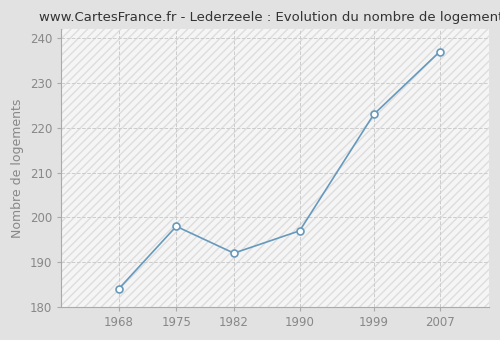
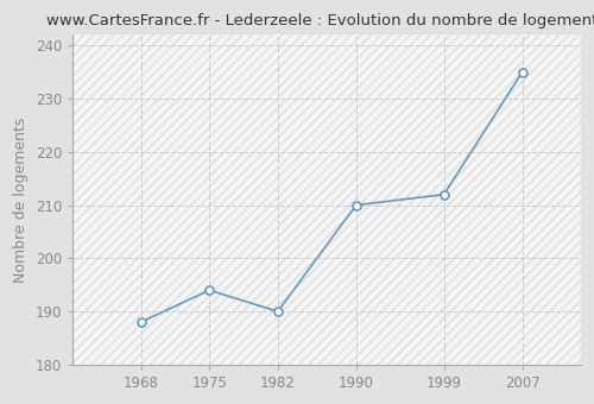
1968: 184 -> 188
1975: 198 -> 194
1982: 192 -> 190
1990: 197 -> 210
1999: 223 -> 212
2007: 237 -> 235
